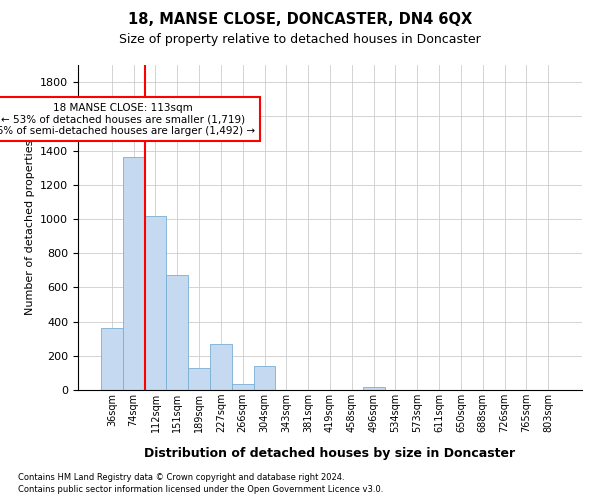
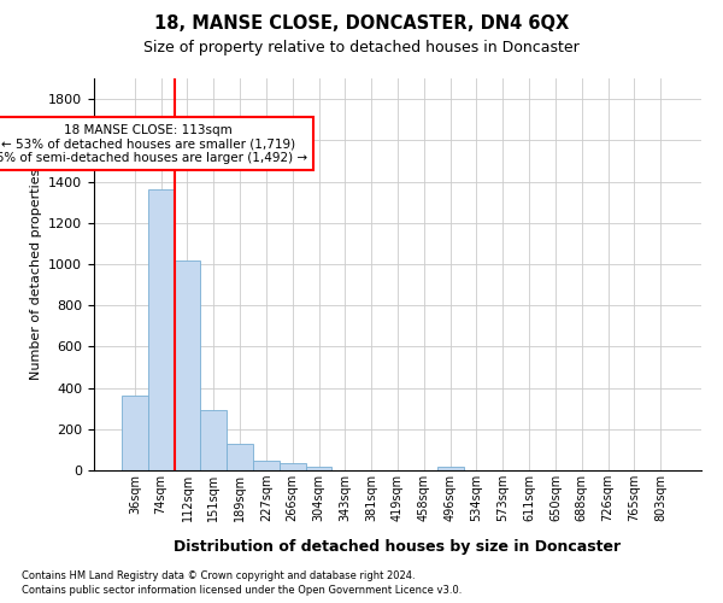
151sqm: 670 -> 290
227sqm: 270 -> 40
304sqm: 140 -> 20
